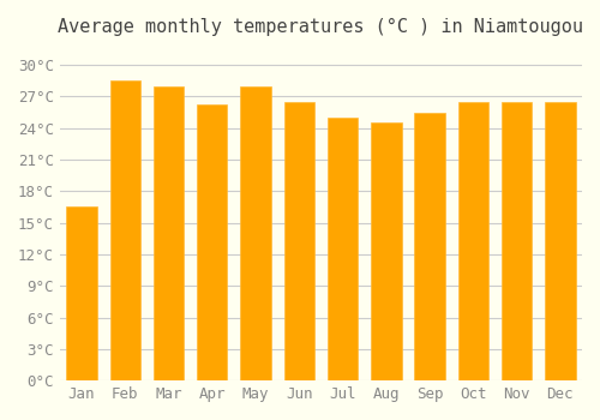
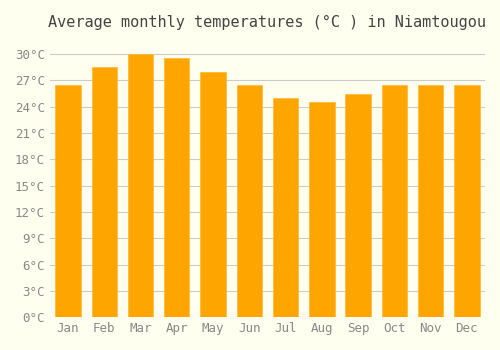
Jan: 16.6°C -> 26.5°C
Mar: 28.0°C -> 30.0°C
Apr: 26.2°C -> 29.5°C
